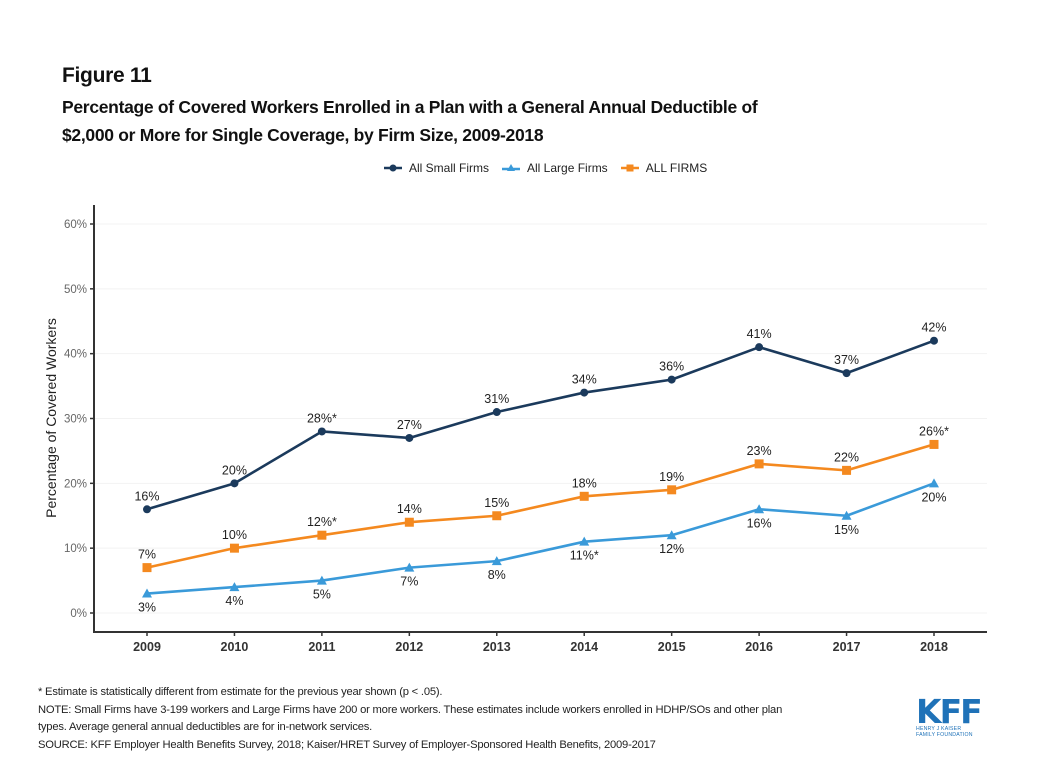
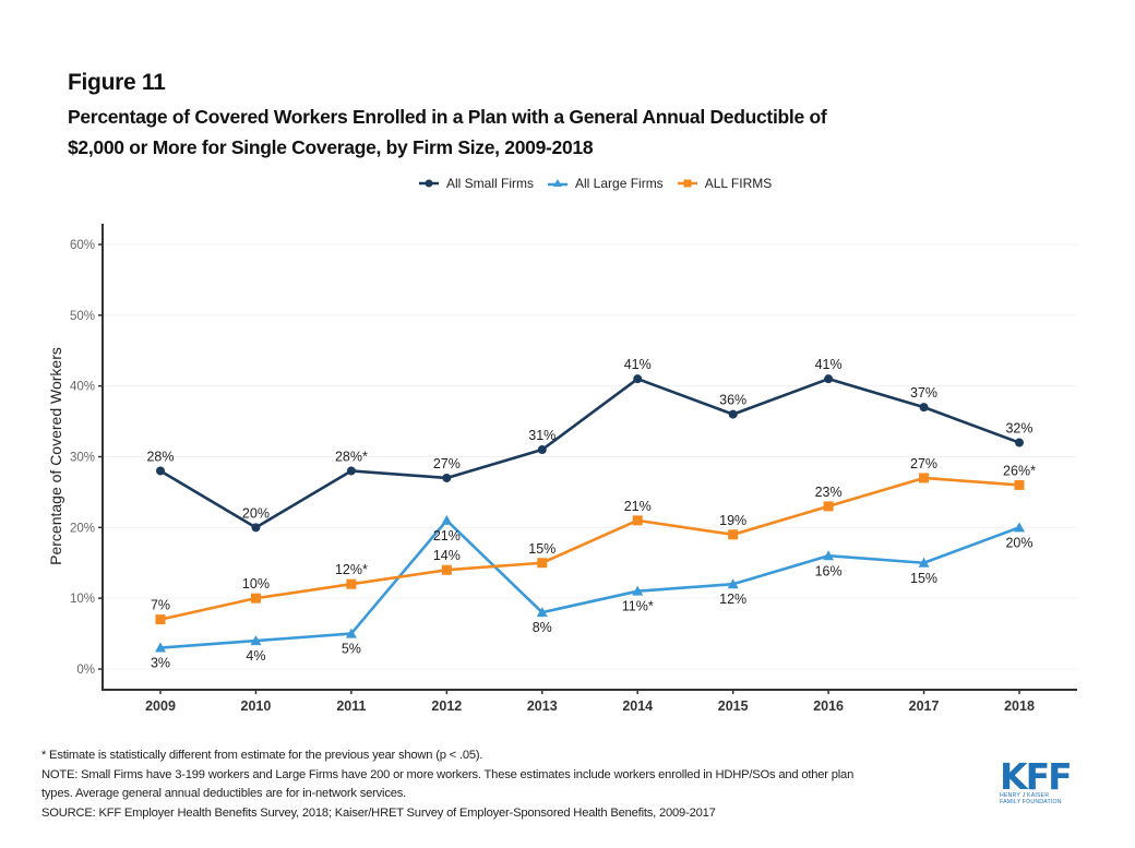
All Small Firms/2009: 16% -> 28%
All Large Firms/2012: 7% -> 21%
All Small Firms/2014: 34% -> 41%
ALL FIRMS/2014: 18% -> 21%
ALL FIRMS/2017: 22% -> 27%
All Small Firms/2018: 42% -> 32%
